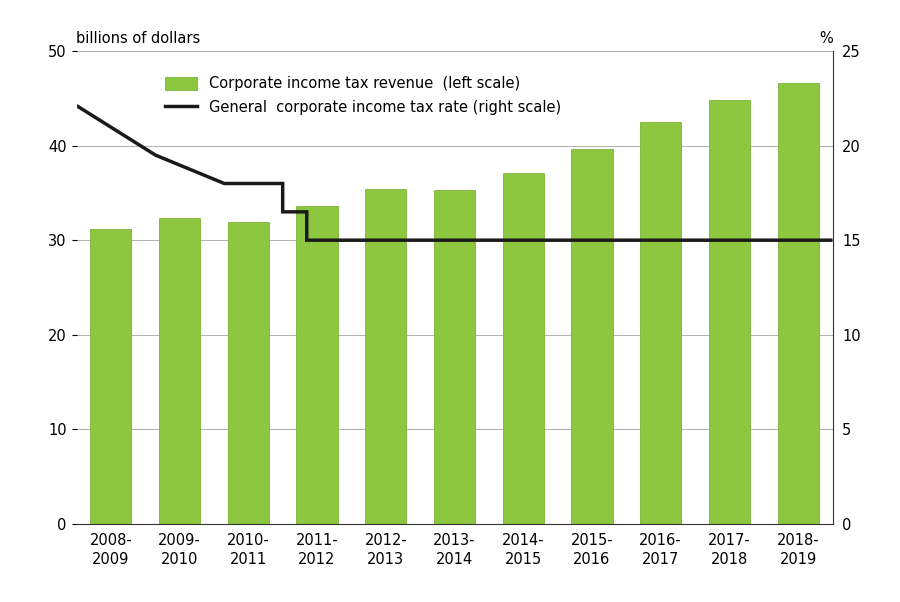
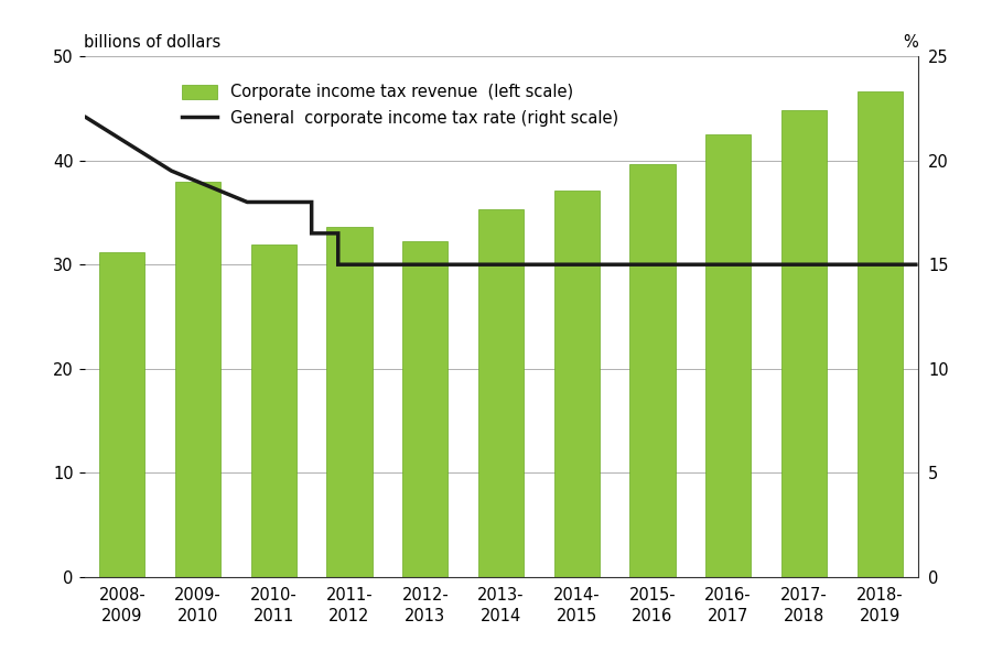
Corporate income tax revenue (left scale)/2009- 2010: 32.3 -> 38.0
Corporate income tax revenue (left scale)/2012- 2013: 35.4 -> 32.2
